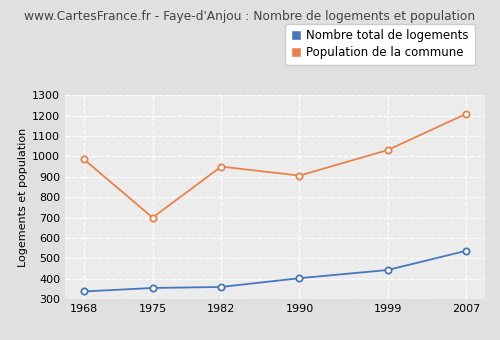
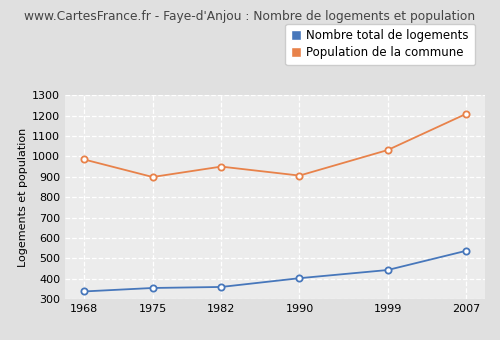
Population de la commune/1975: 700 -> 899
